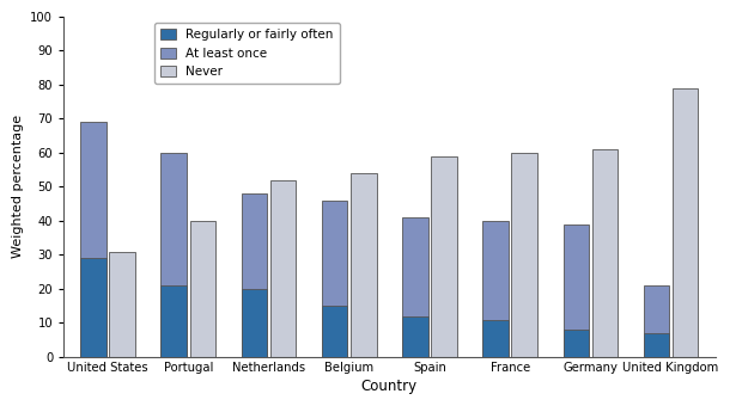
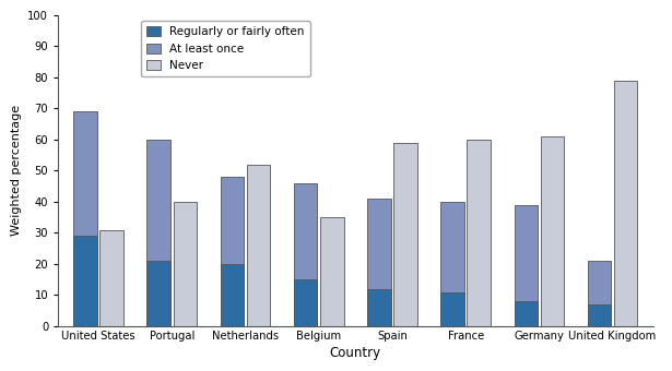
Never/Belgium: 54 -> 35
